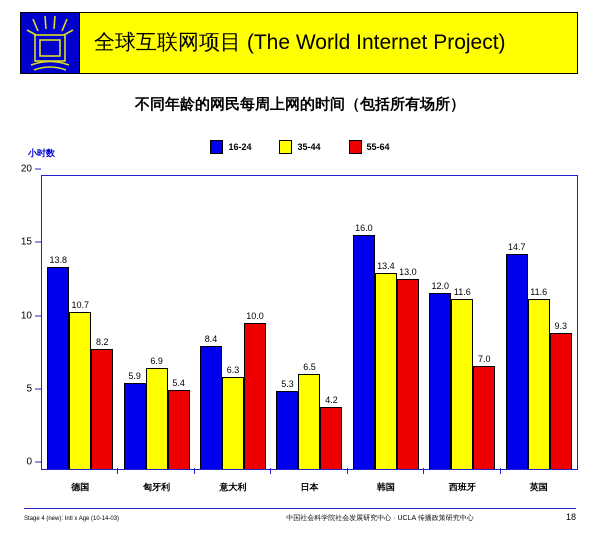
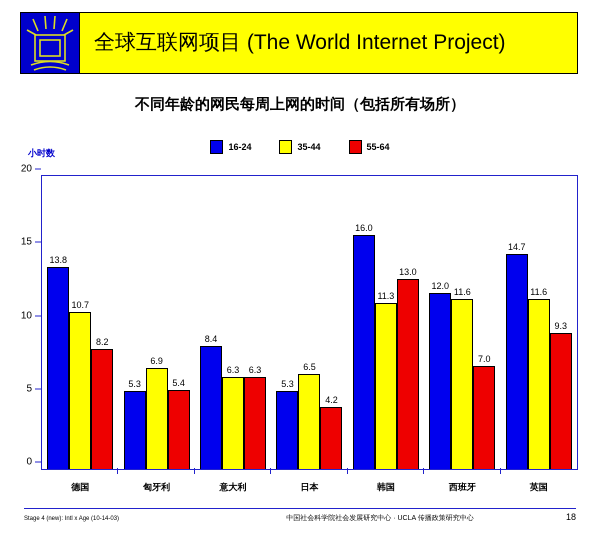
16-24/匈牙利: 5.9 -> 5.3
55-64/意大利: 10.0 -> 6.3
35-44/韩国: 13.4 -> 11.3
